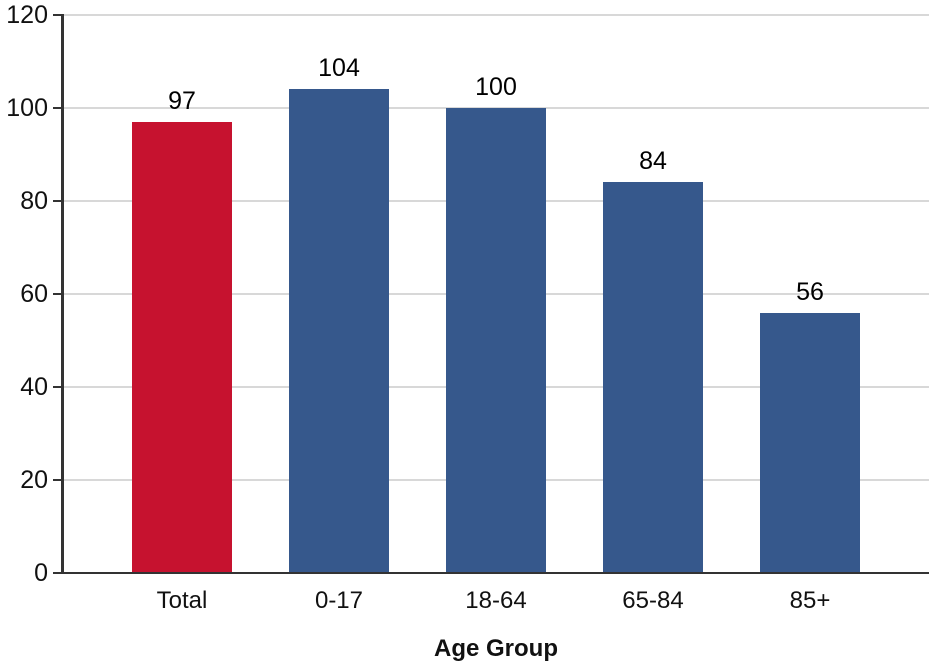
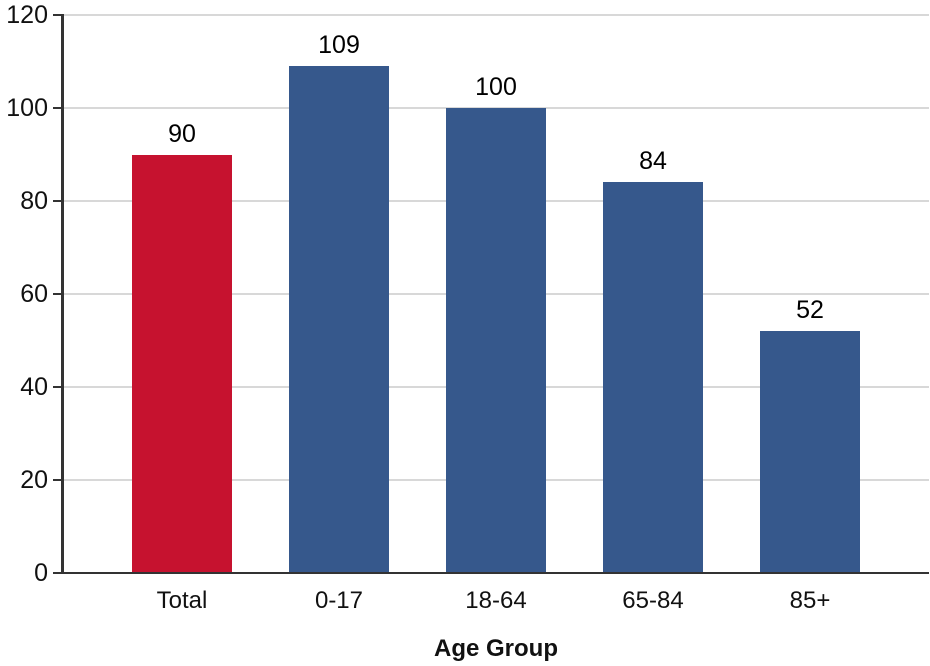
Total: 97 -> 90
0-17: 104 -> 109
85+: 56 -> 52
